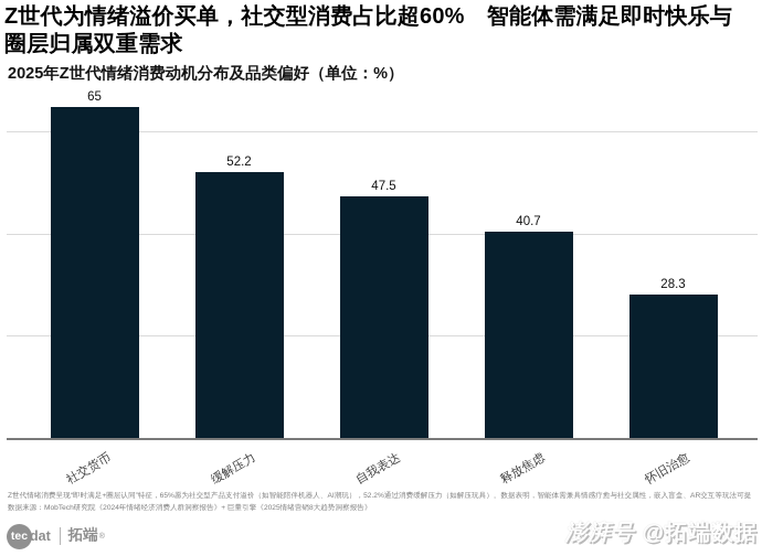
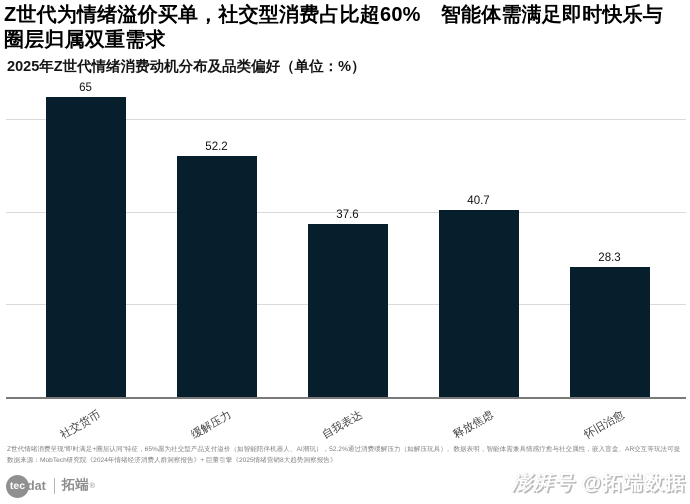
自我表达: 47.5 -> 37.6
